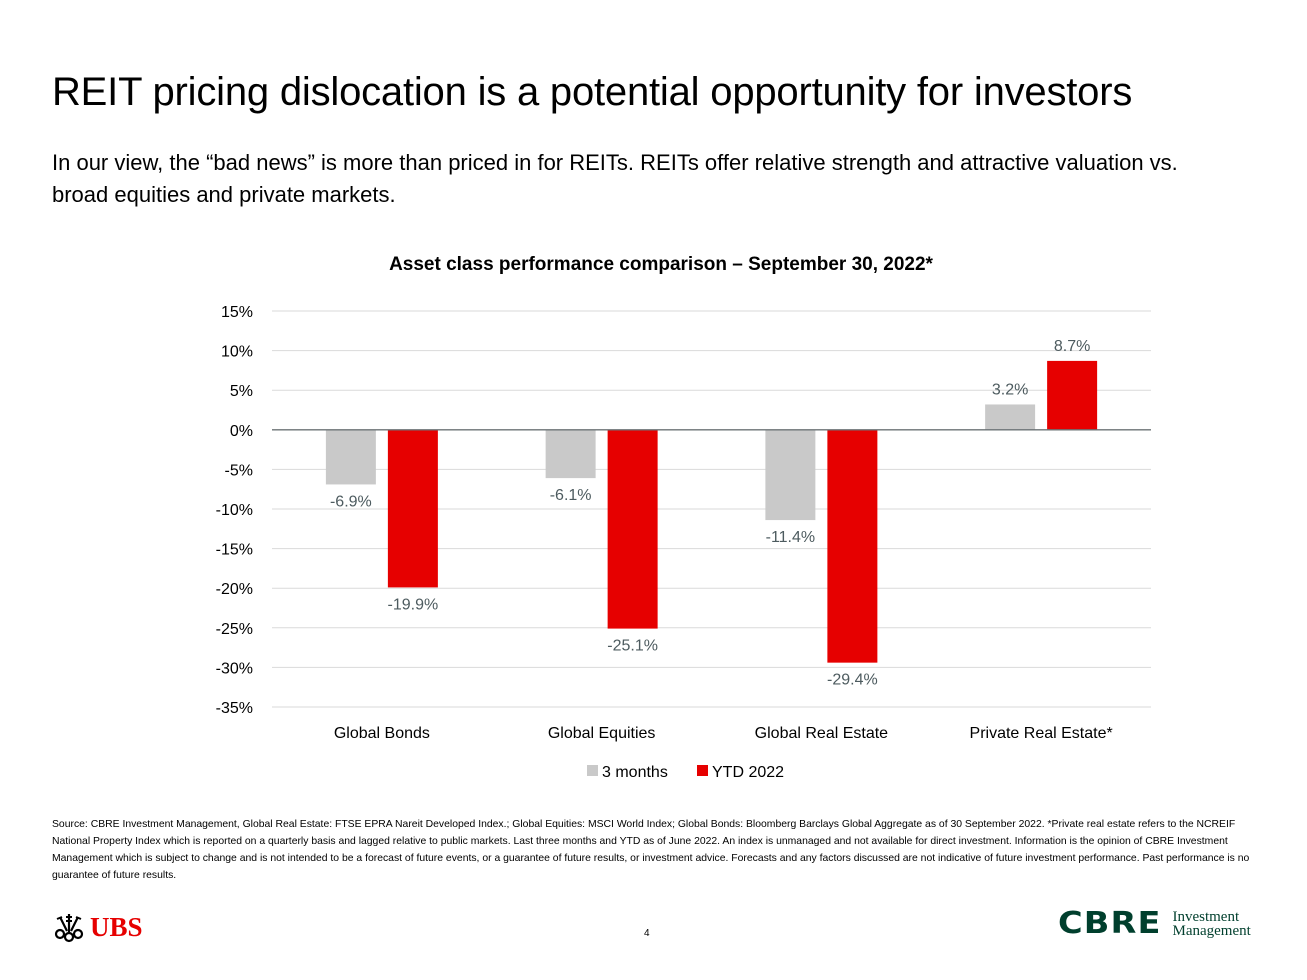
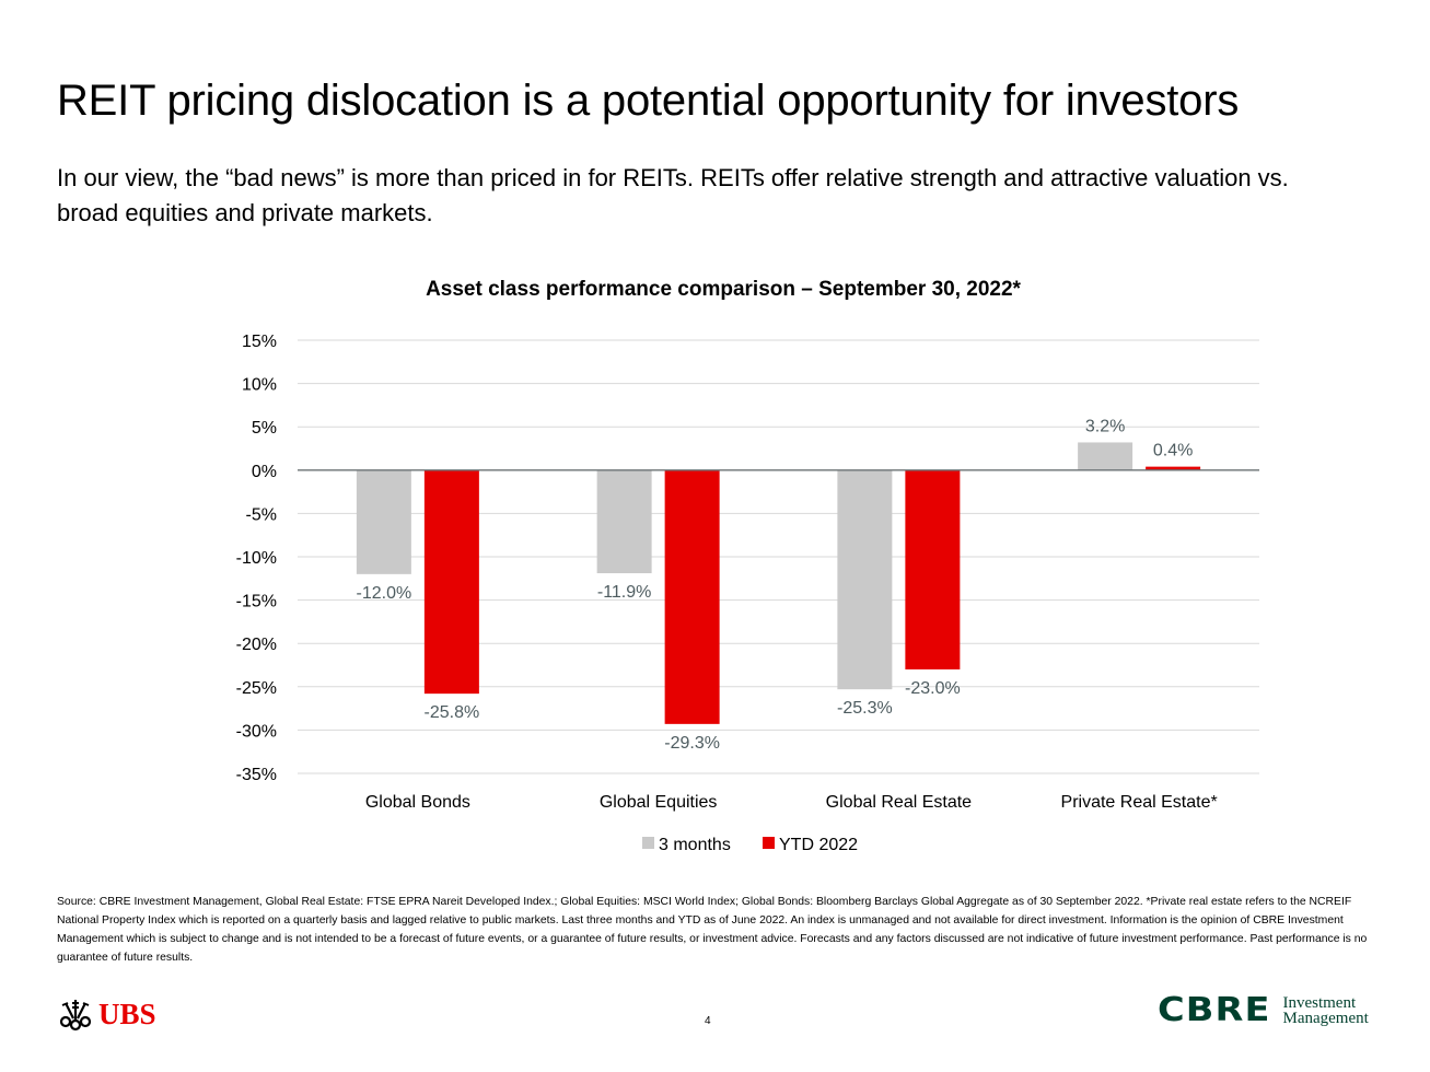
3 months/Global Bonds: -6.9% -> -12.0%
YTD 2022/Global Bonds: -19.9% -> -25.8%
3 months/Global Equities: -6.1% -> -11.9%
YTD 2022/Global Equities: -25.1% -> -29.3%
3 months/Global Real Estate: -11.4% -> -25.3%
YTD 2022/Global Real Estate: -29.4% -> -23.0%
YTD 2022/Private Real Estate*: 8.7% -> 0.4%
